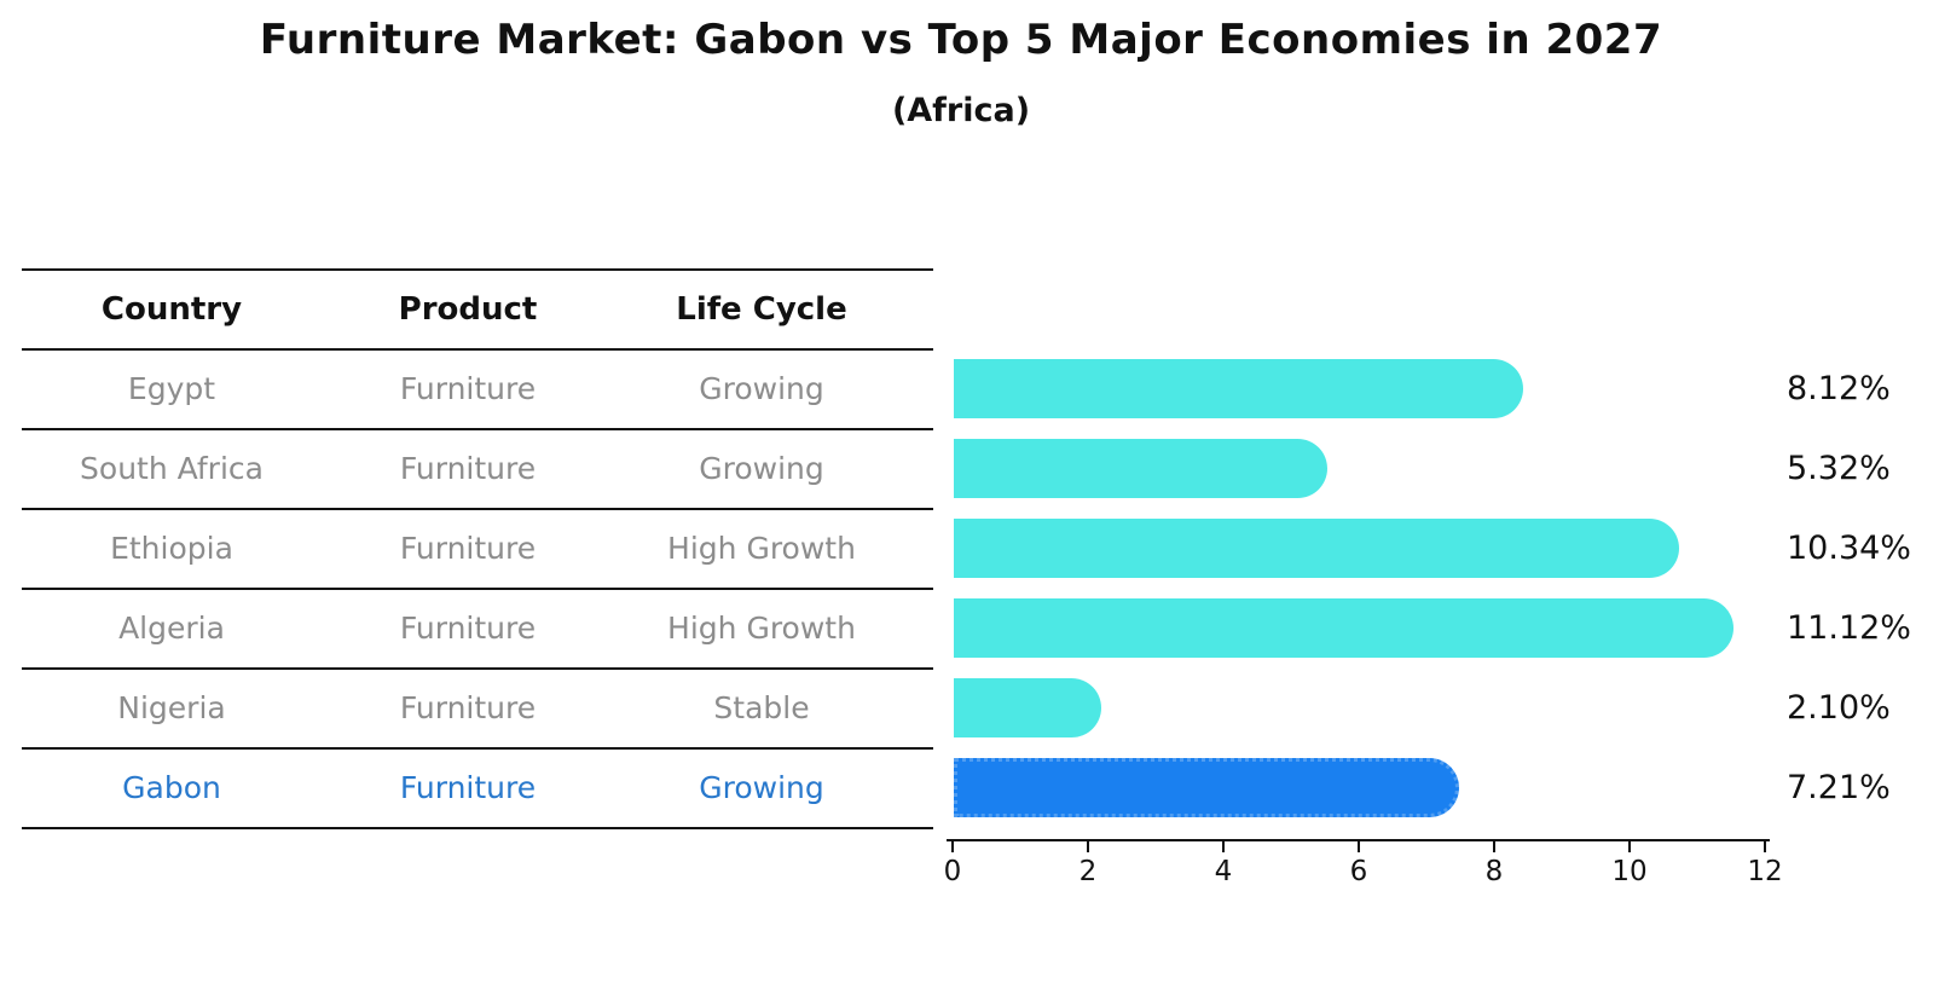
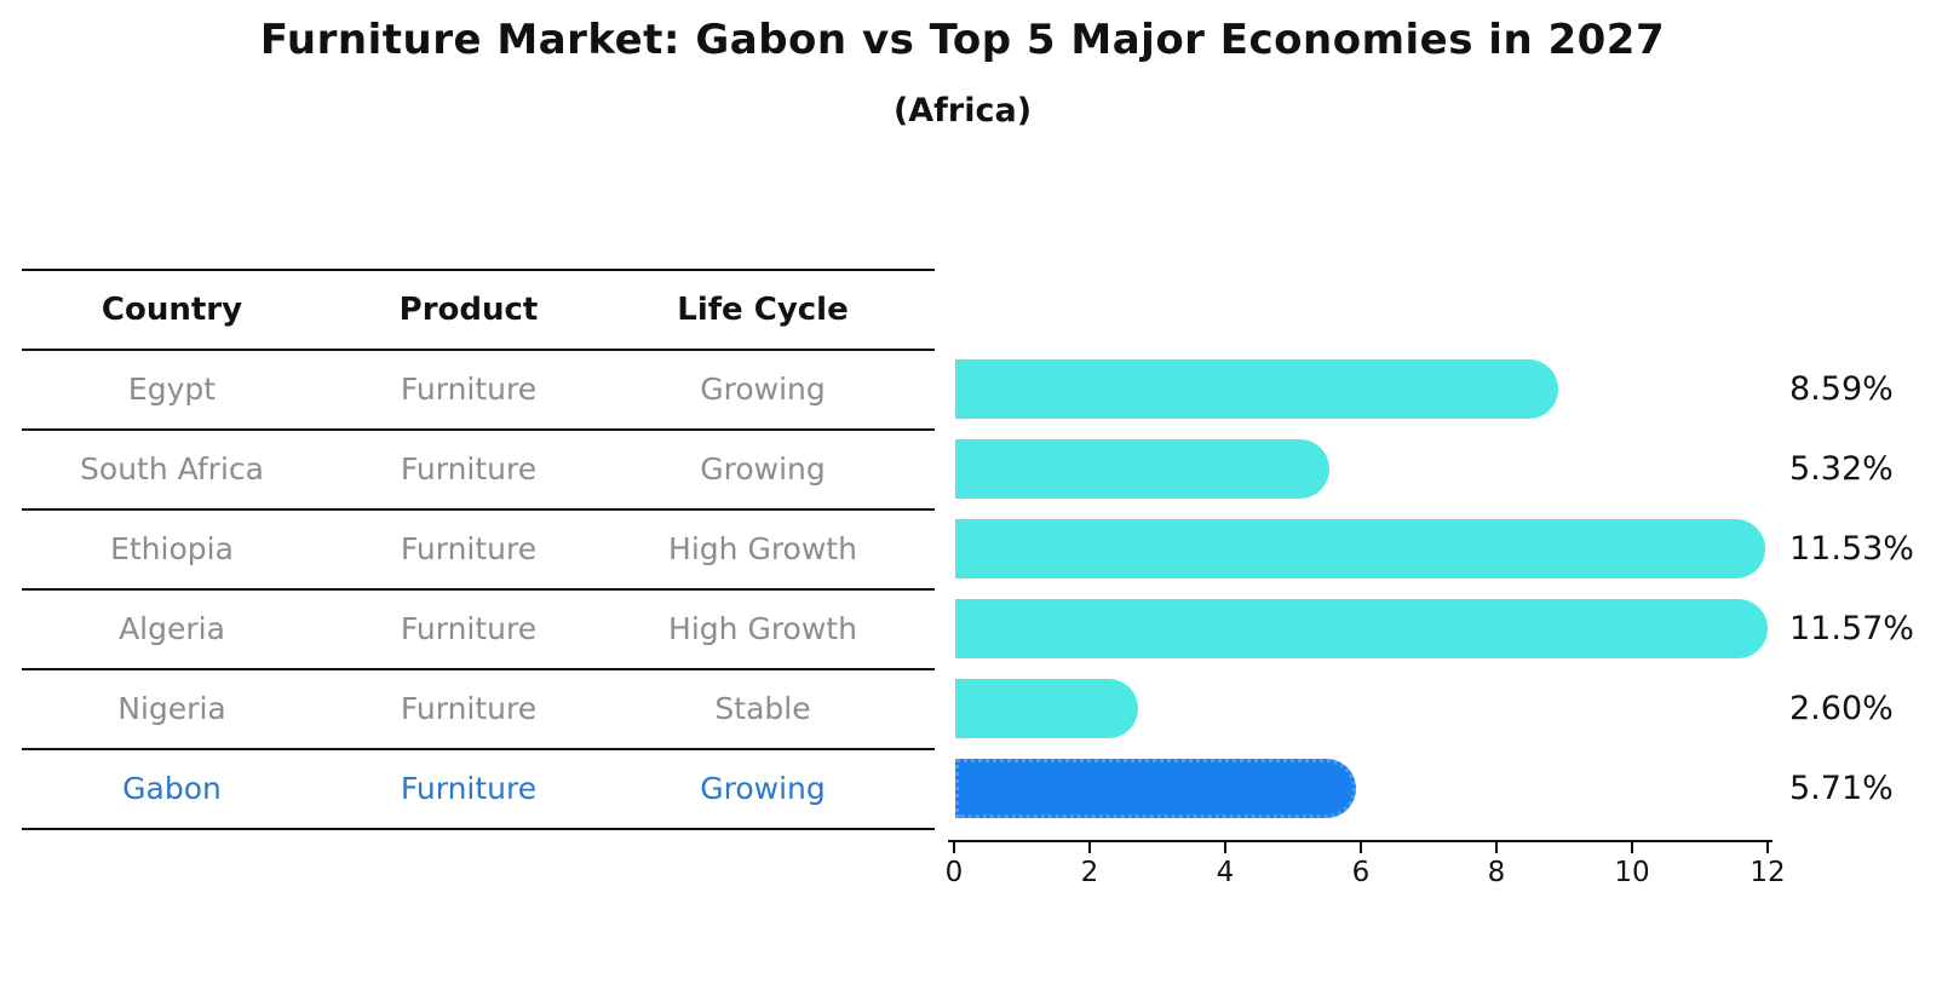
Egypt: 8.12% -> 8.59%
Ethiopia: 10.34% -> 11.53%
Algeria: 11.12% -> 11.57%
Nigeria: 2.10% -> 2.60%
Gabon: 7.21% -> 5.71%
